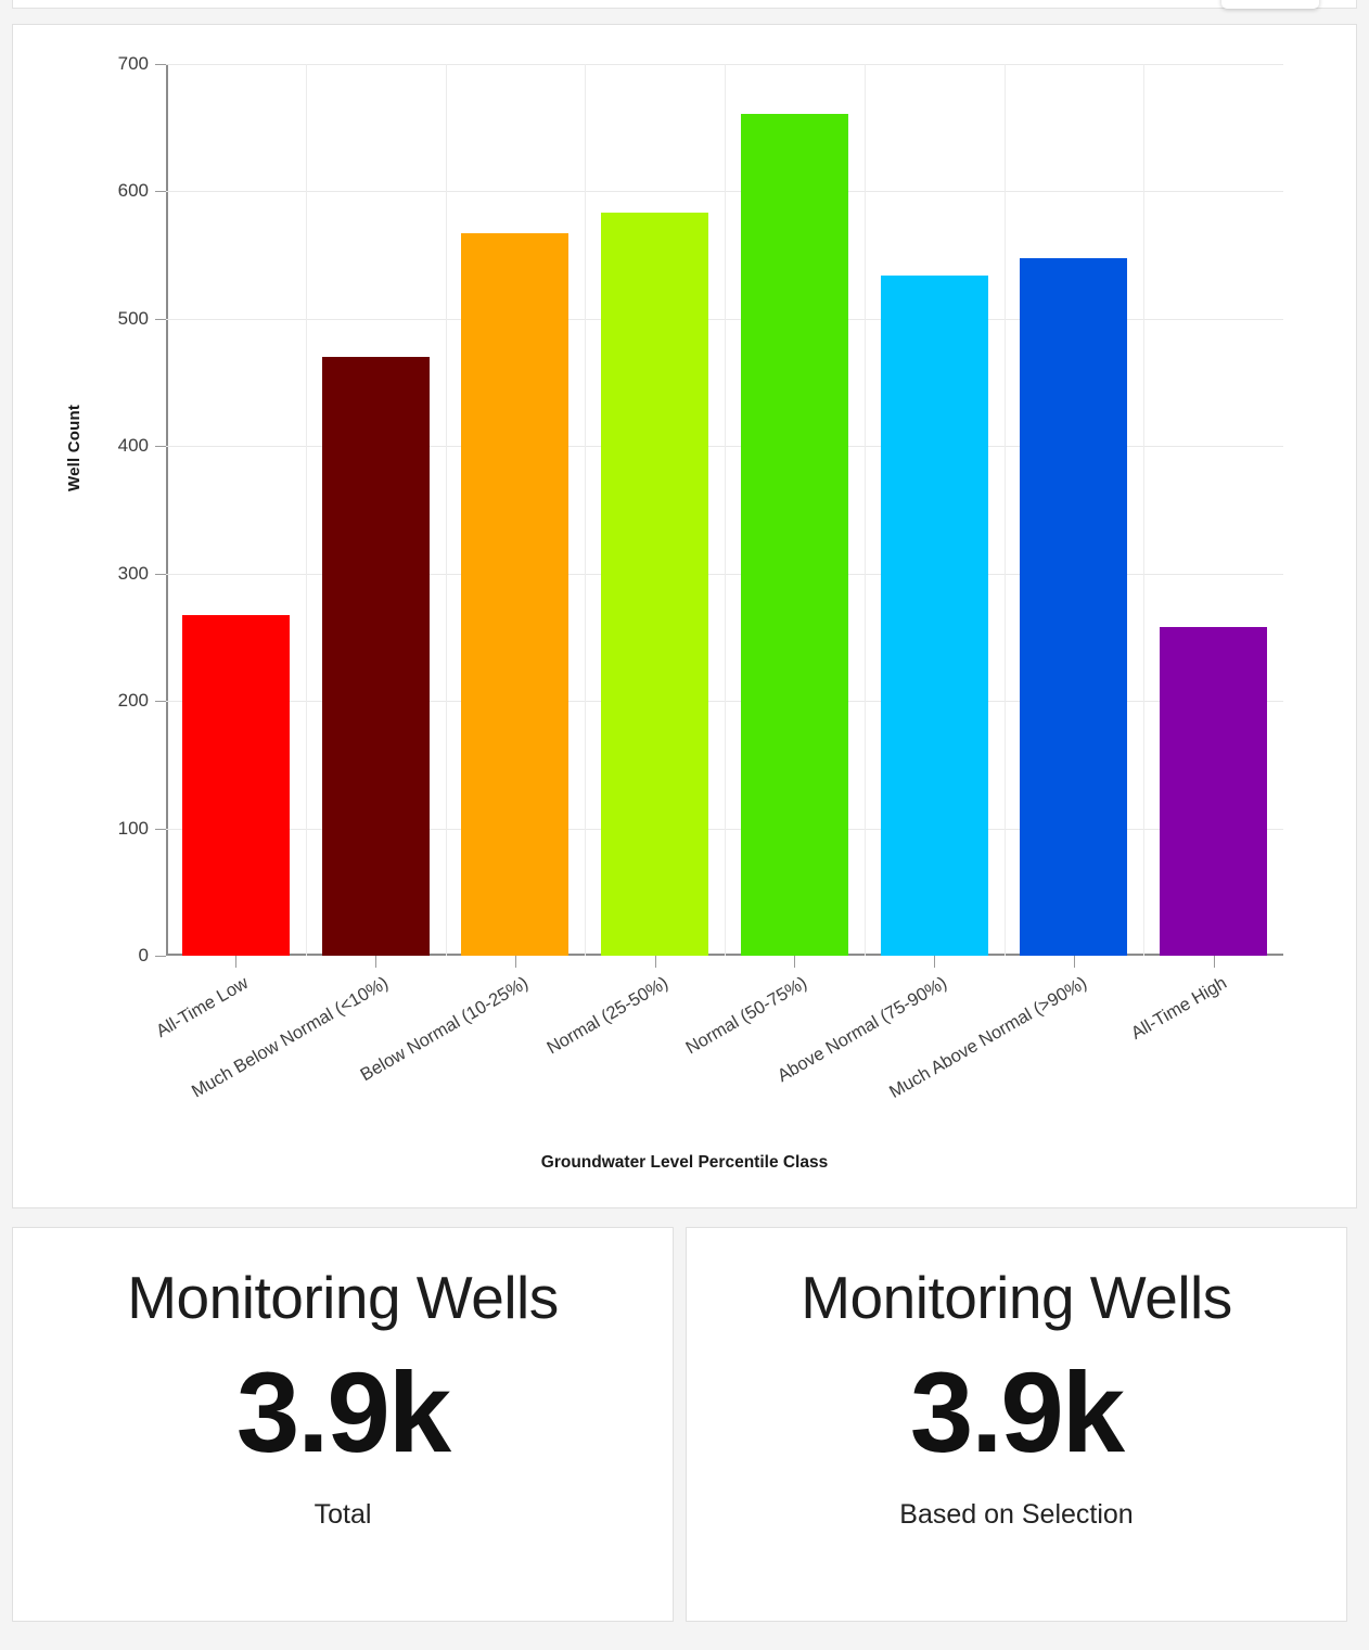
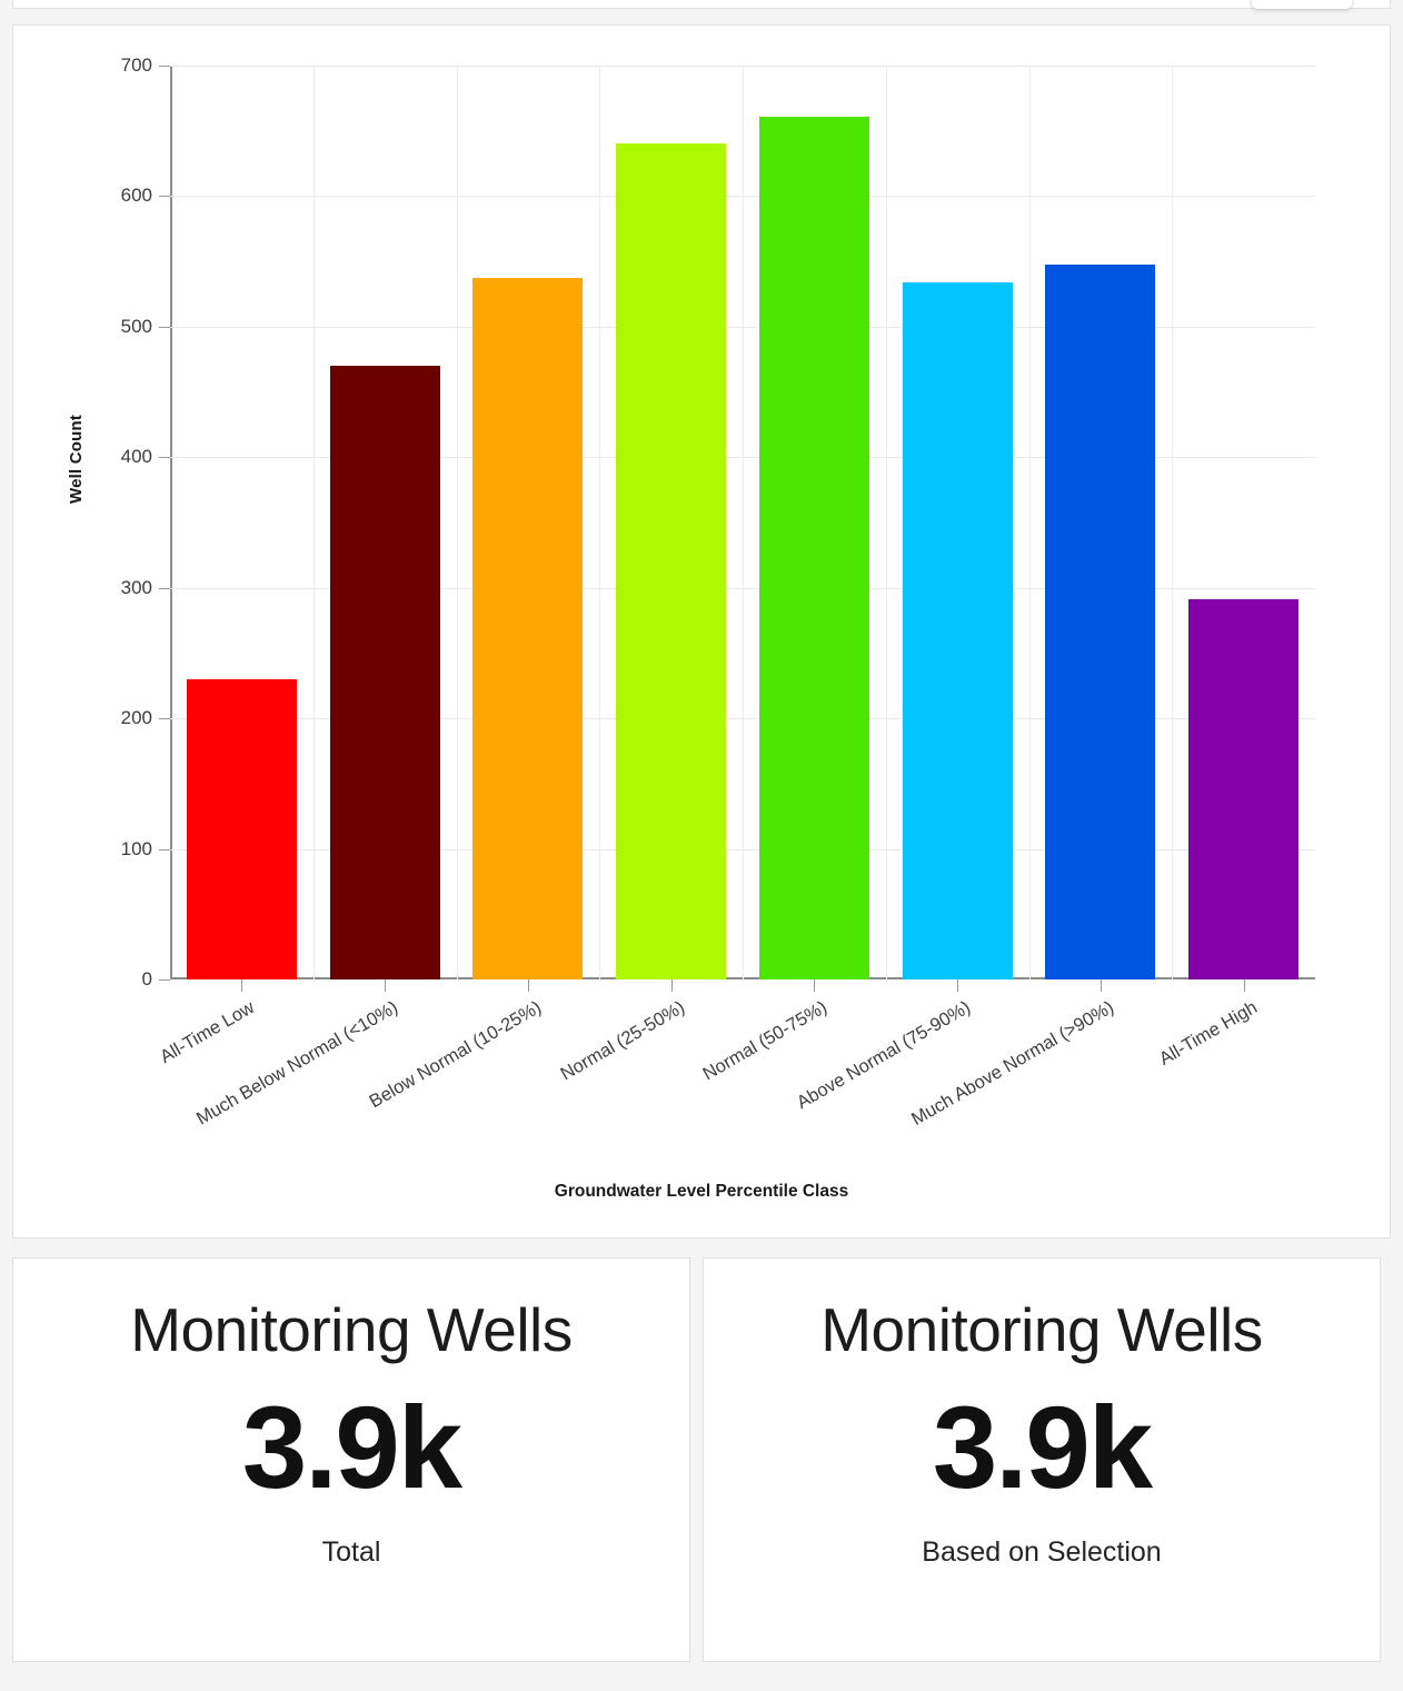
All-Time Low: 267 -> 230
Below Normal (10-25%): 567 -> 537
Normal (25-50%): 583 -> 640
All-Time High: 258 -> 291
